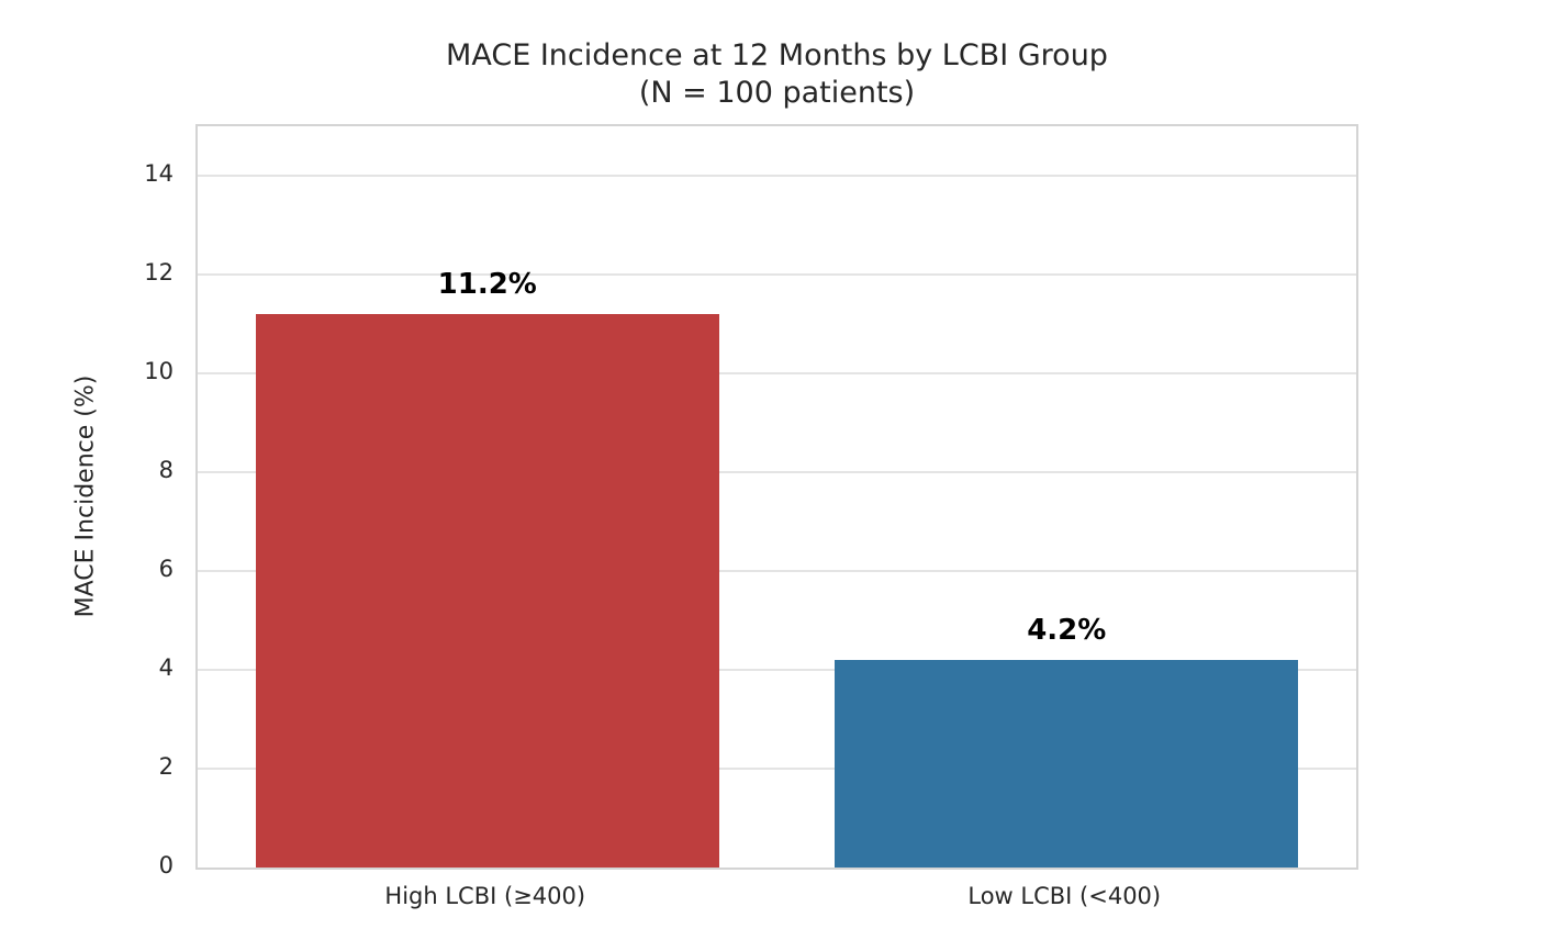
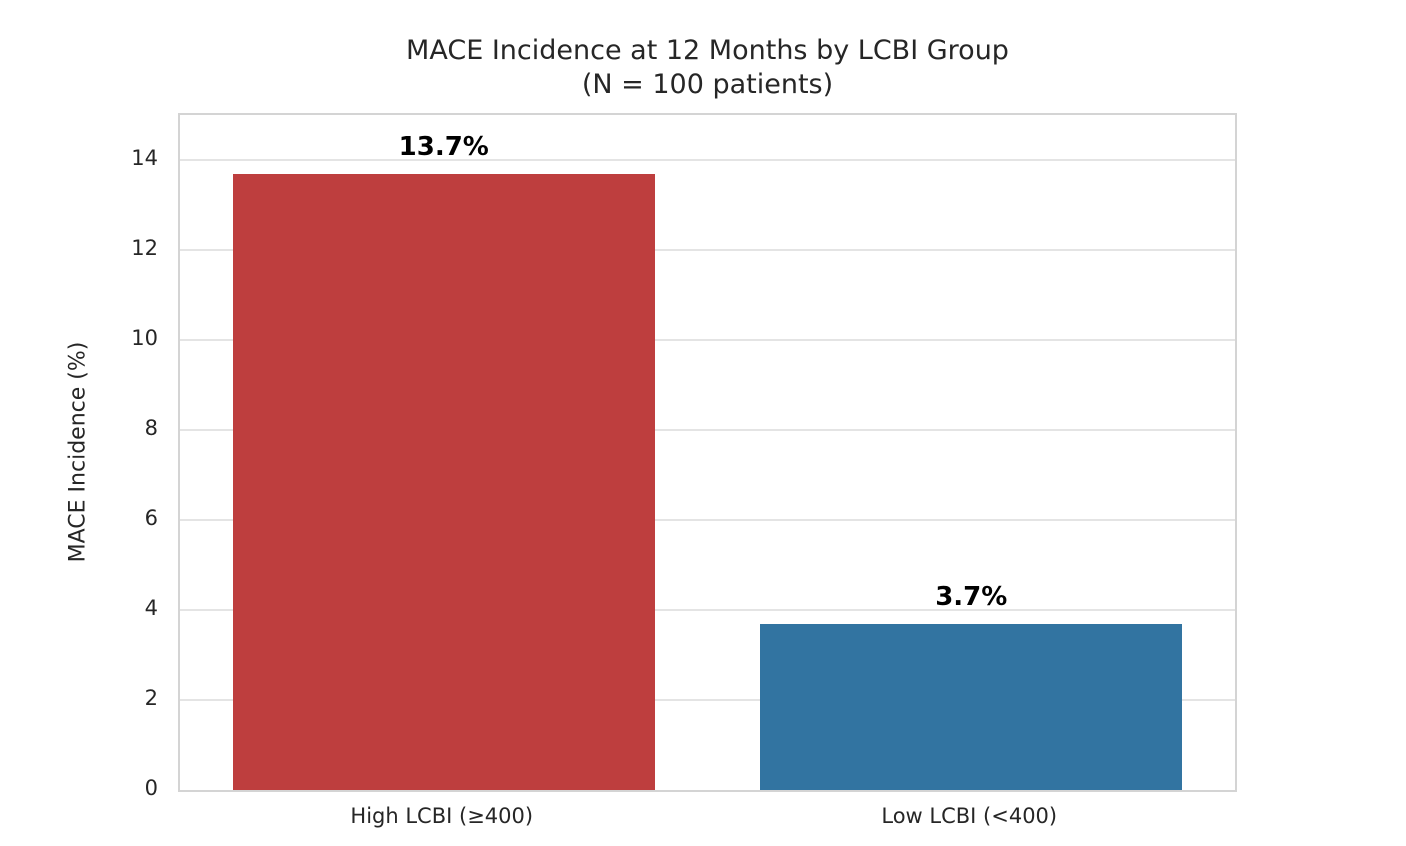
High LCBI (≥400): 11.2% -> 13.7%
Low LCBI (<400): 4.2% -> 3.7%
